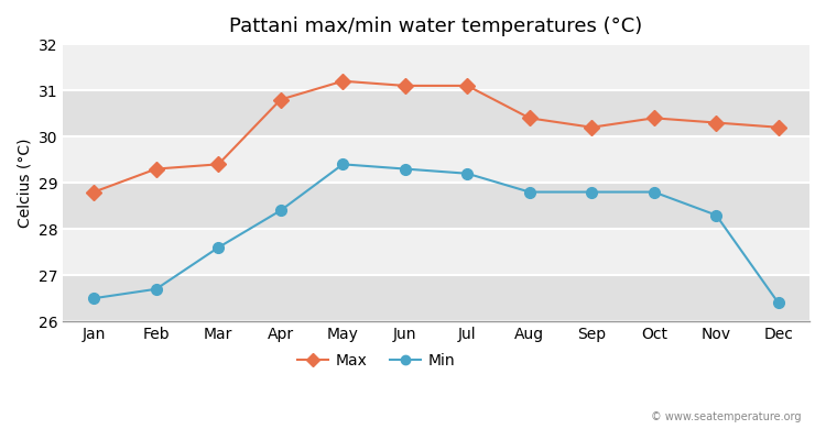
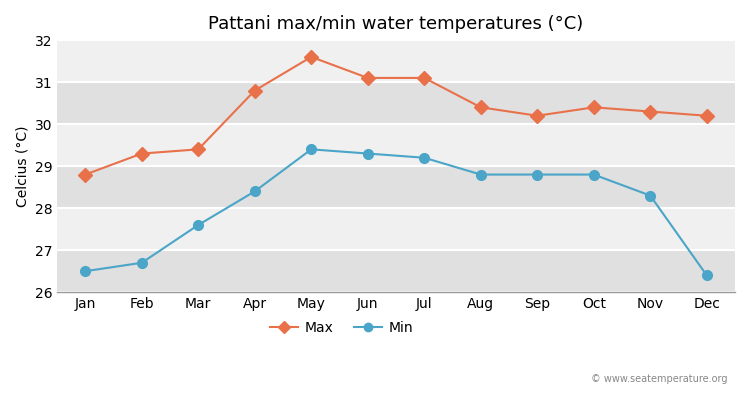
Max/May: 31.2 -> 31.6
